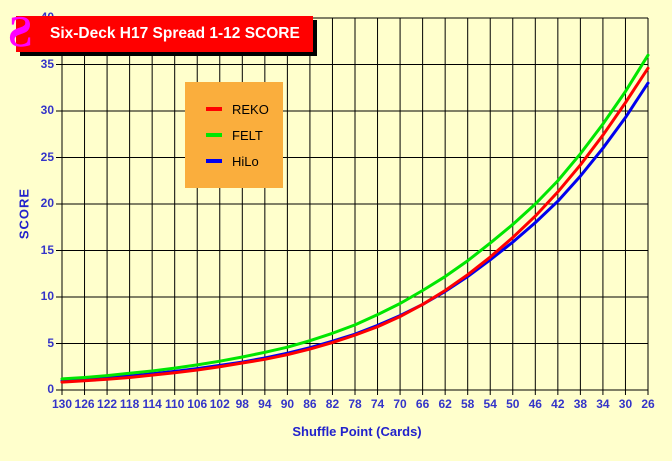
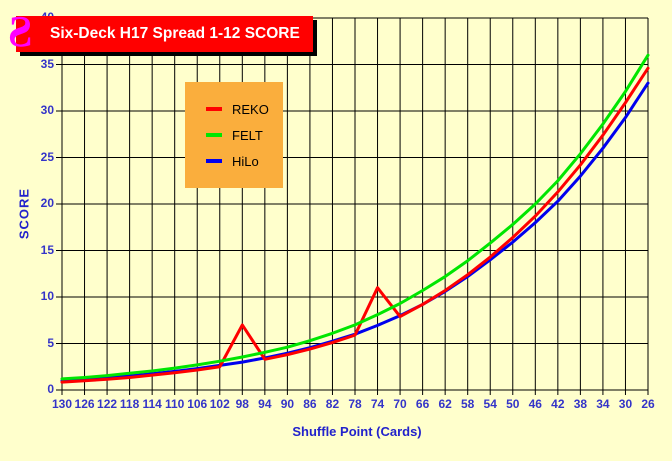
REKO/98: 3 -> 7
REKO/74: 7 -> 11
